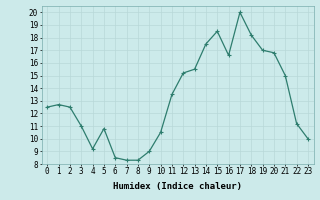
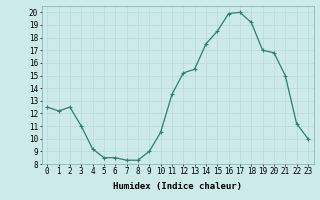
1: 12.7 -> 12.2
5: 10.8 -> 8.5
16: 16.6 -> 19.9
18: 18.2 -> 19.2
